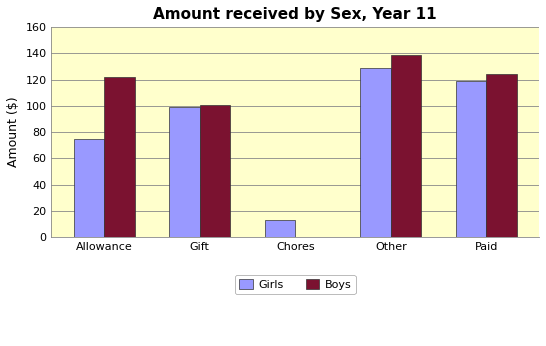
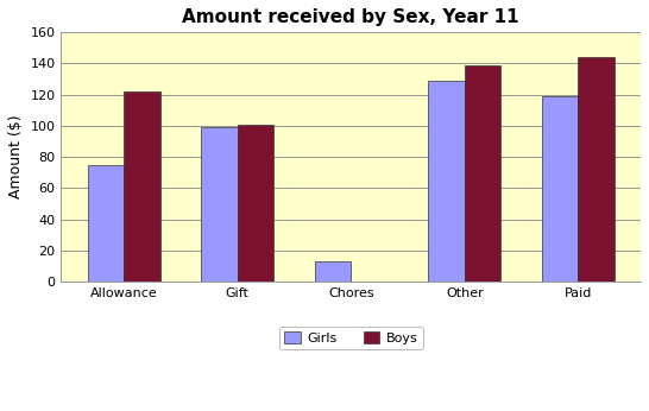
Boys/Paid: 124 -> 144
